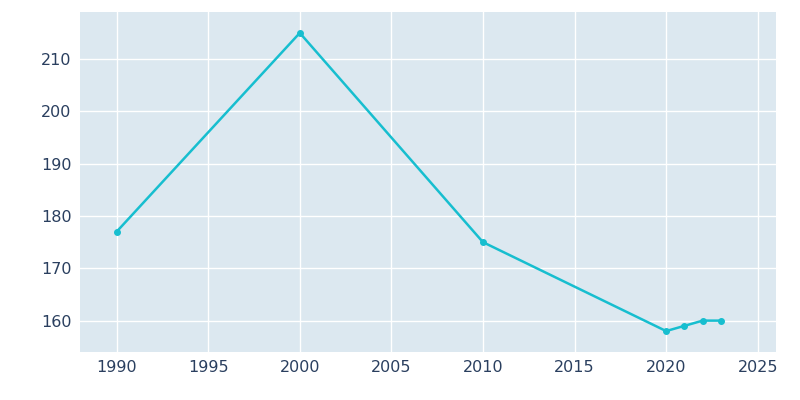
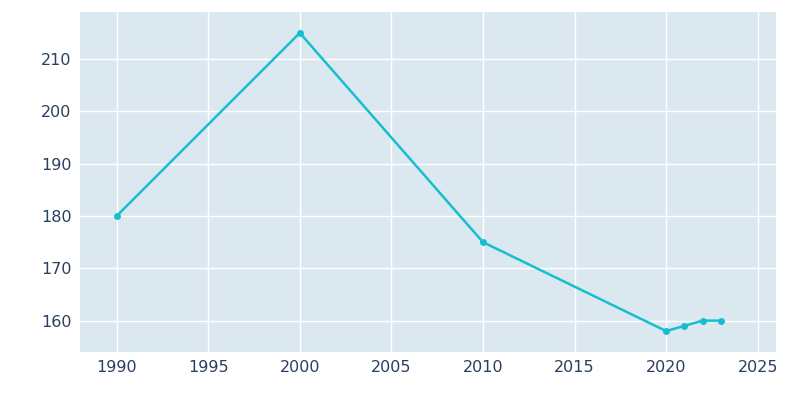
1990: 177 -> 180
